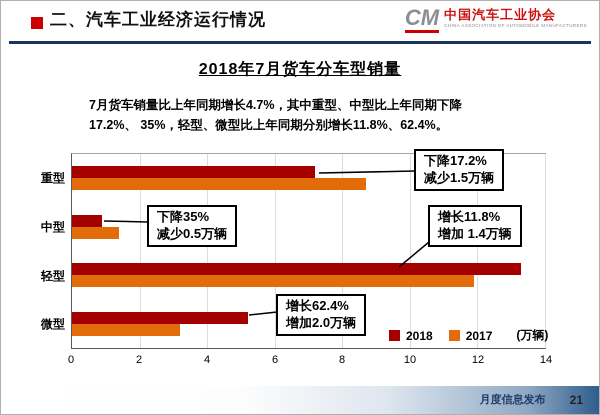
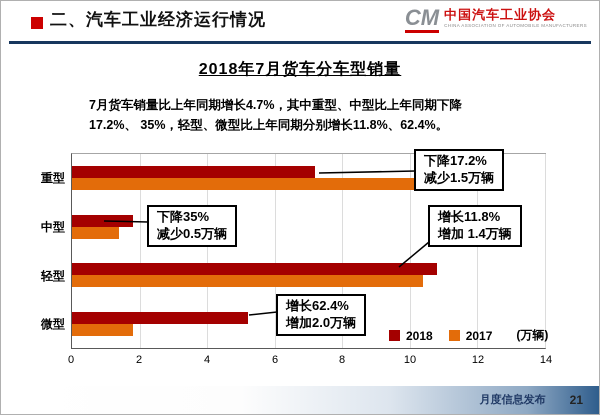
2017/重型: 8.7 -> 12.1
2018/中型: 0.9 -> 1.8
2018/轻型: 13.3 -> 10.8
2017/轻型: 11.9 -> 10.4
2017/微型: 3.2 -> 1.8
